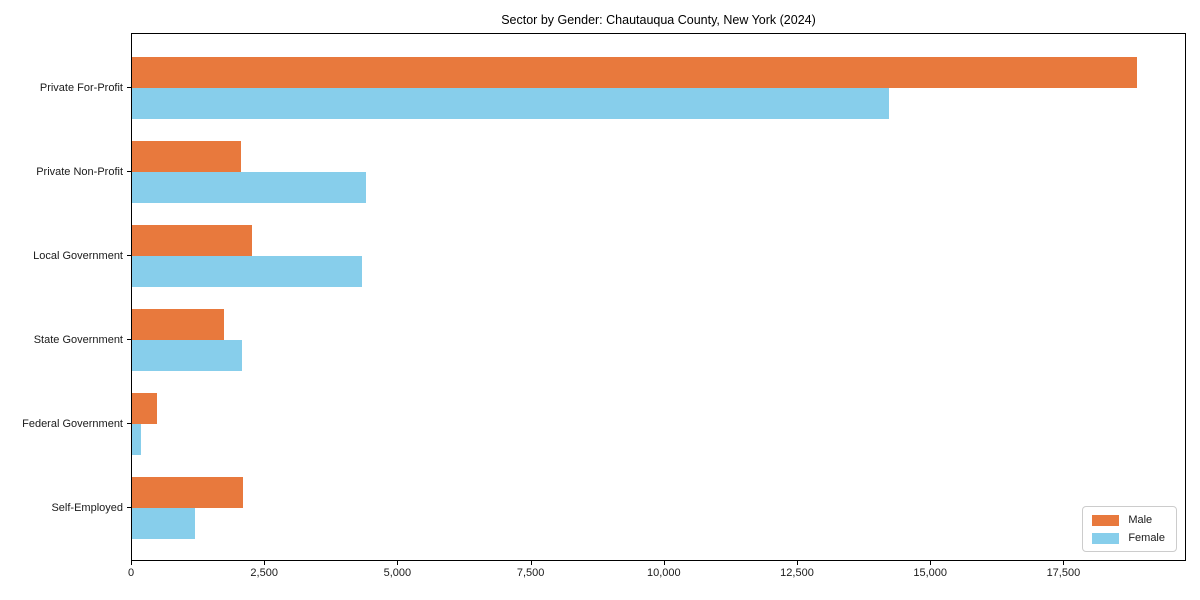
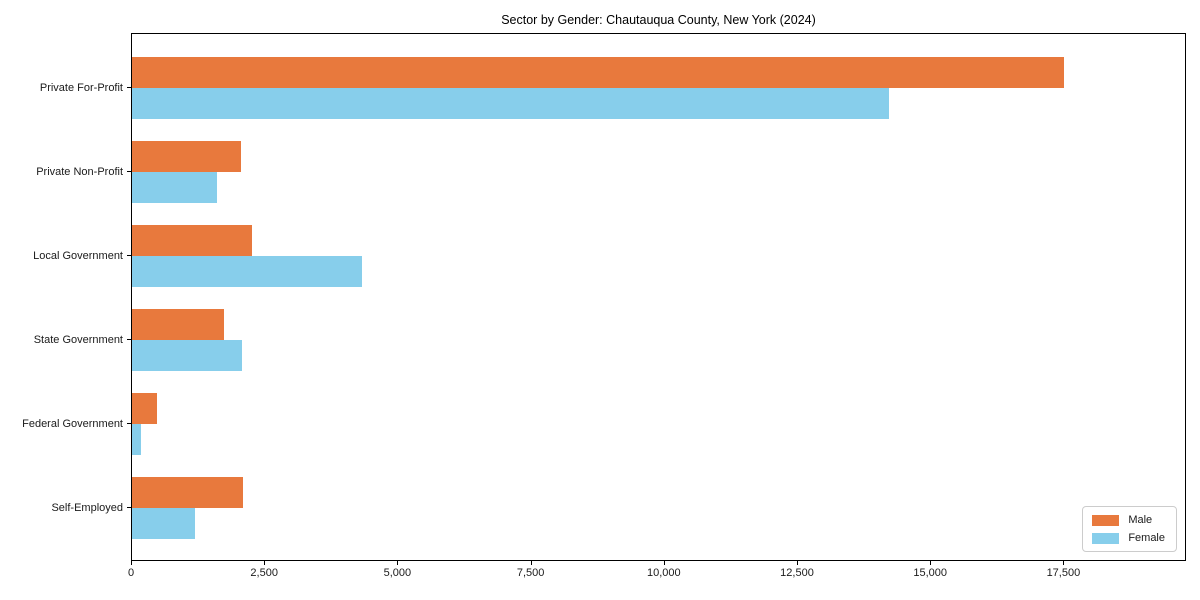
Male/Private For-Profit: 18900 -> 17500
Female/Private Non-Profit: 4400 -> 1600
